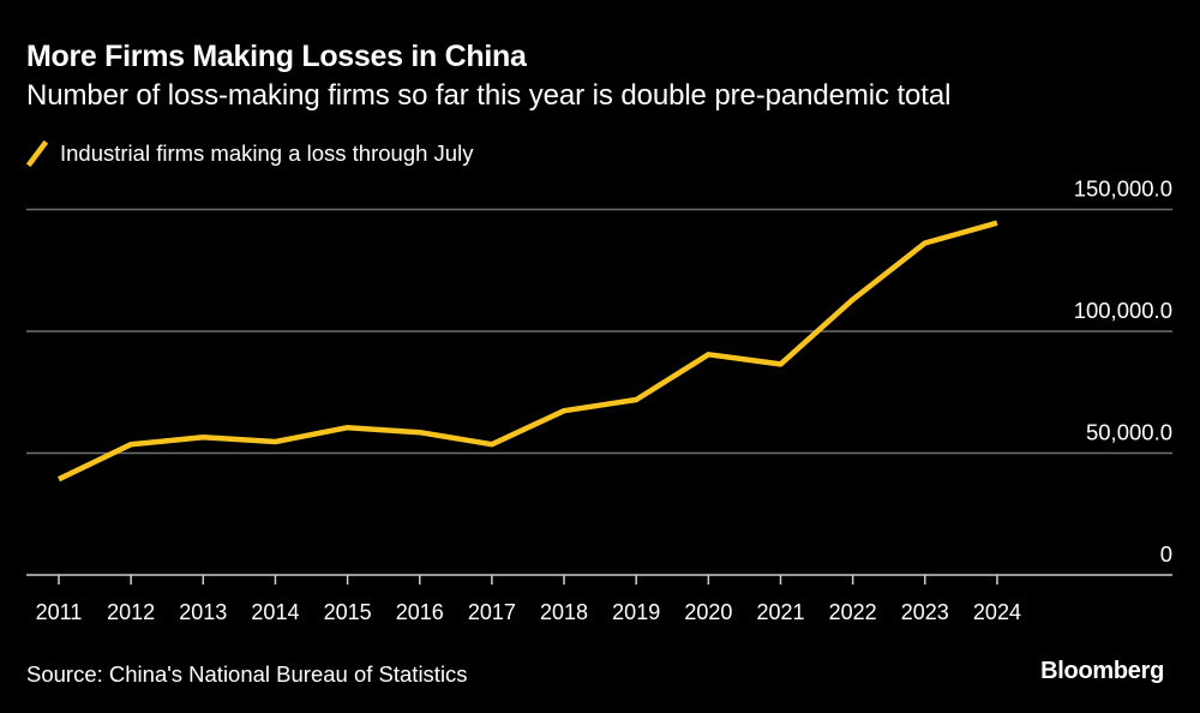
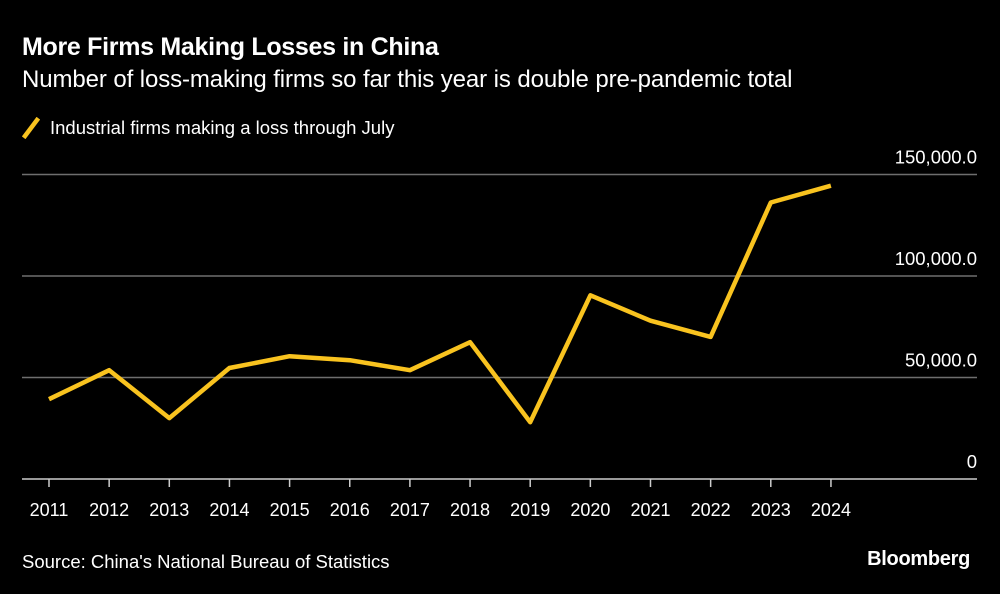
2013: 56000 -> 30000
2019: 72000 -> 28000
2021: 86000 -> 78000
2022: 113000 -> 70000
